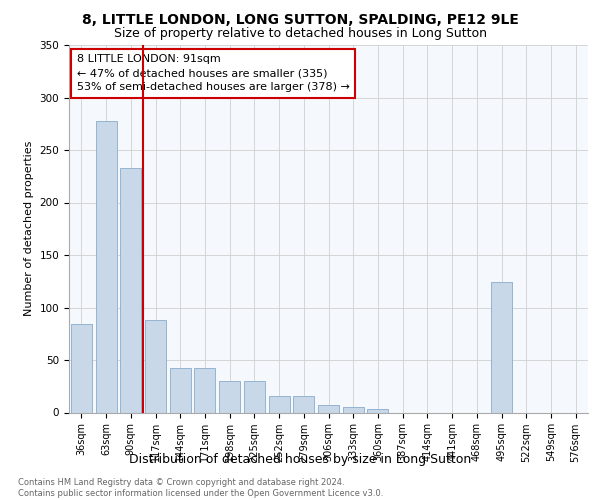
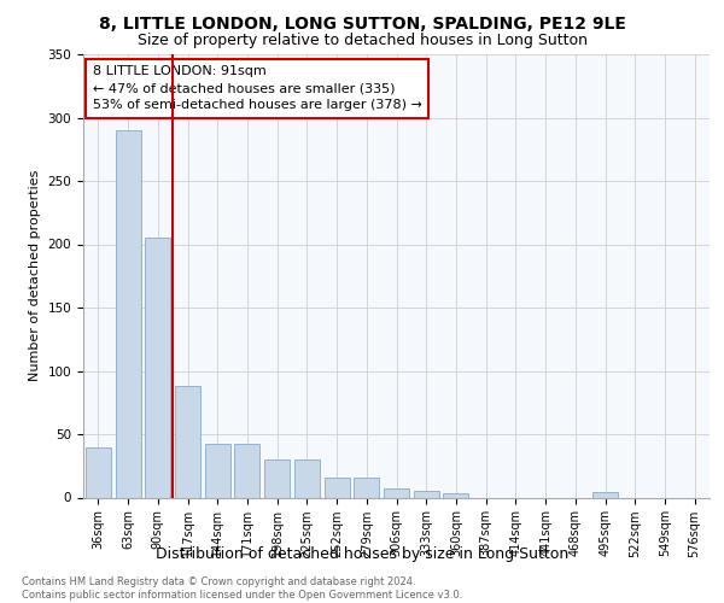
36sqm: 84 -> 40
63sqm: 278 -> 290
90sqm: 233 -> 205
495sqm: 124 -> 4
